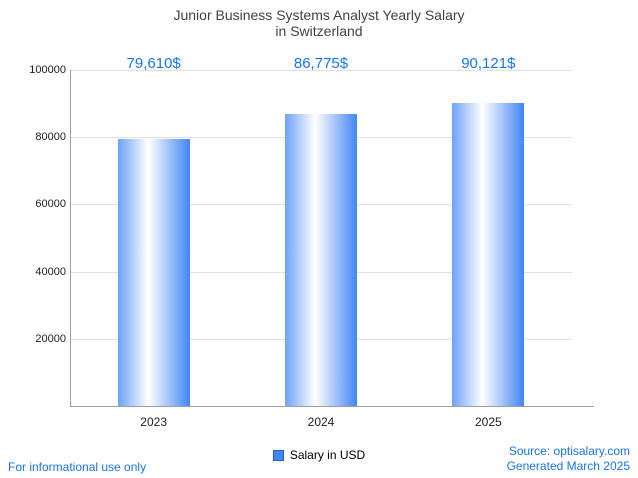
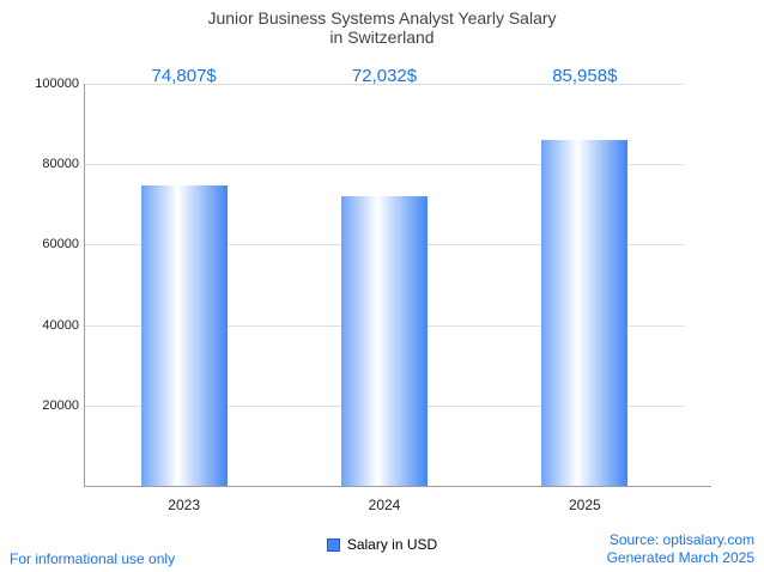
2023: 79,610 -> 74,807
2024: 86,775 -> 72,032
2025: 90,121 -> 85,958
